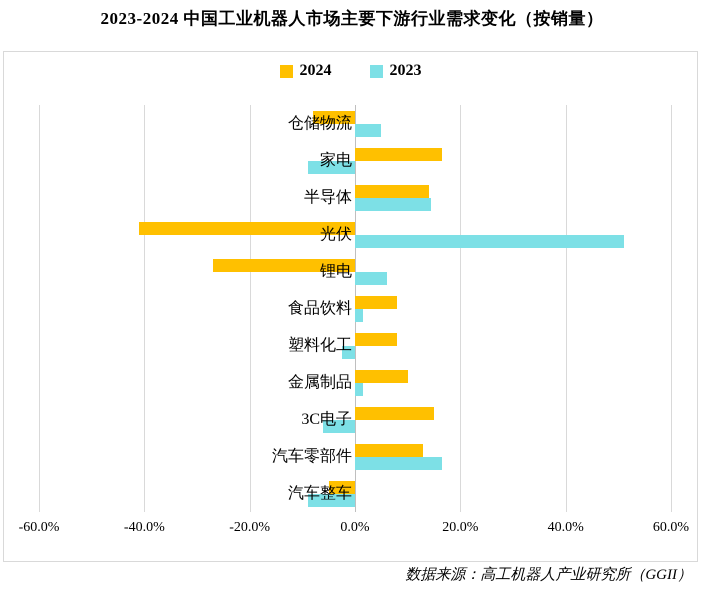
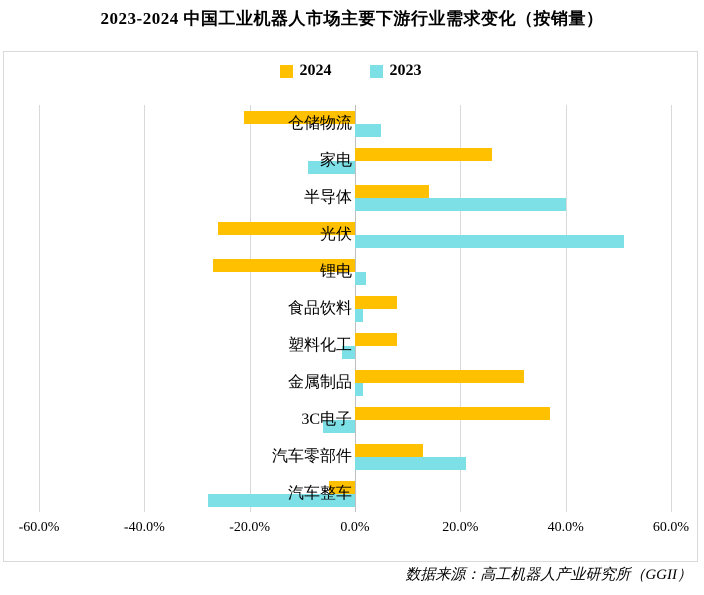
2024/仓储物流: -8% -> -21%
2024/家电: 16% -> 26%
2023/半导体: 14% -> 40%
2024/光伏: -41% -> -26%
2023/锂电: 6% -> 2%
2024/金属制品: 10% -> 32%
2024/3C电子: 15% -> 37%
2023/汽车零部件: 16% -> 21%
2023/汽车整车: -9% -> -28%
